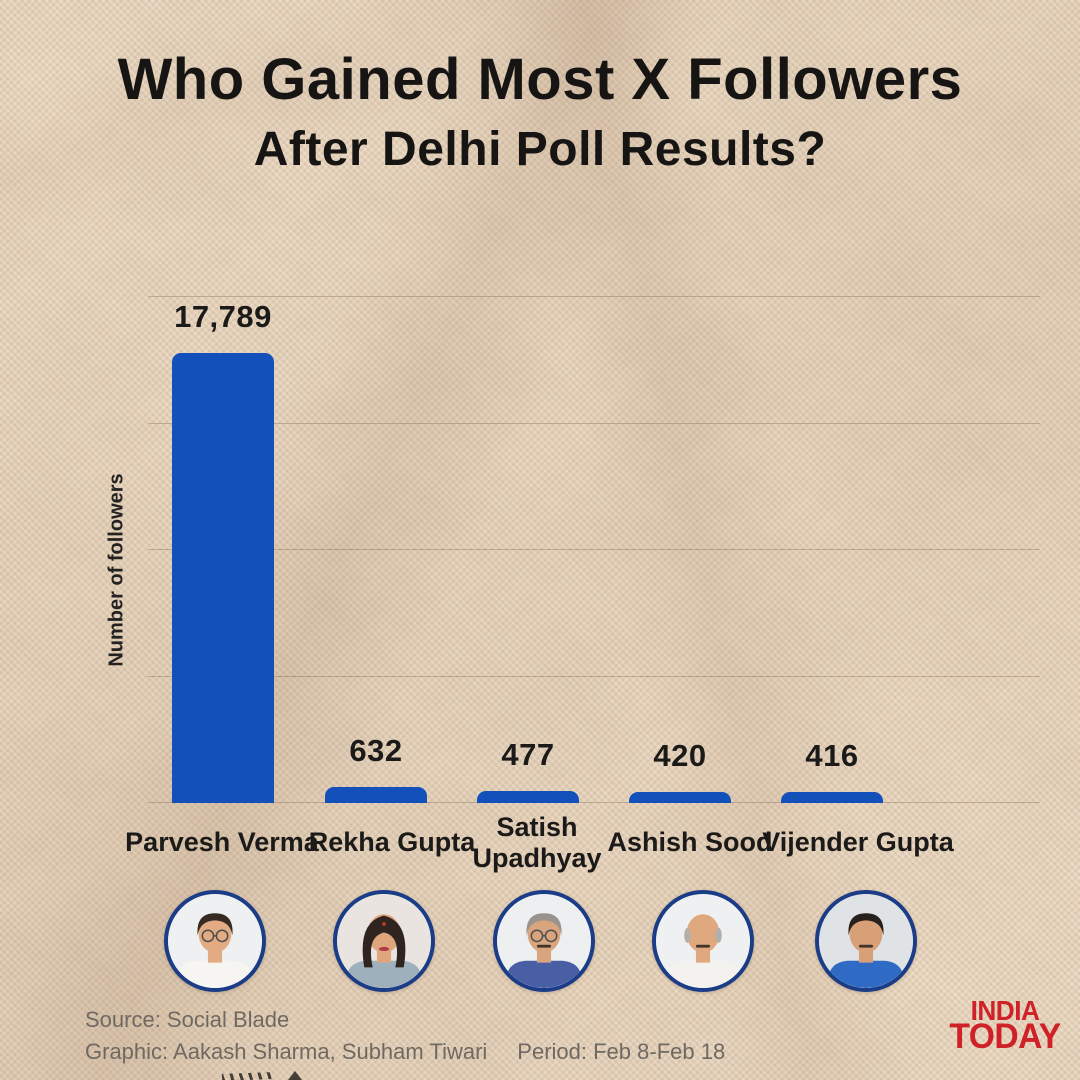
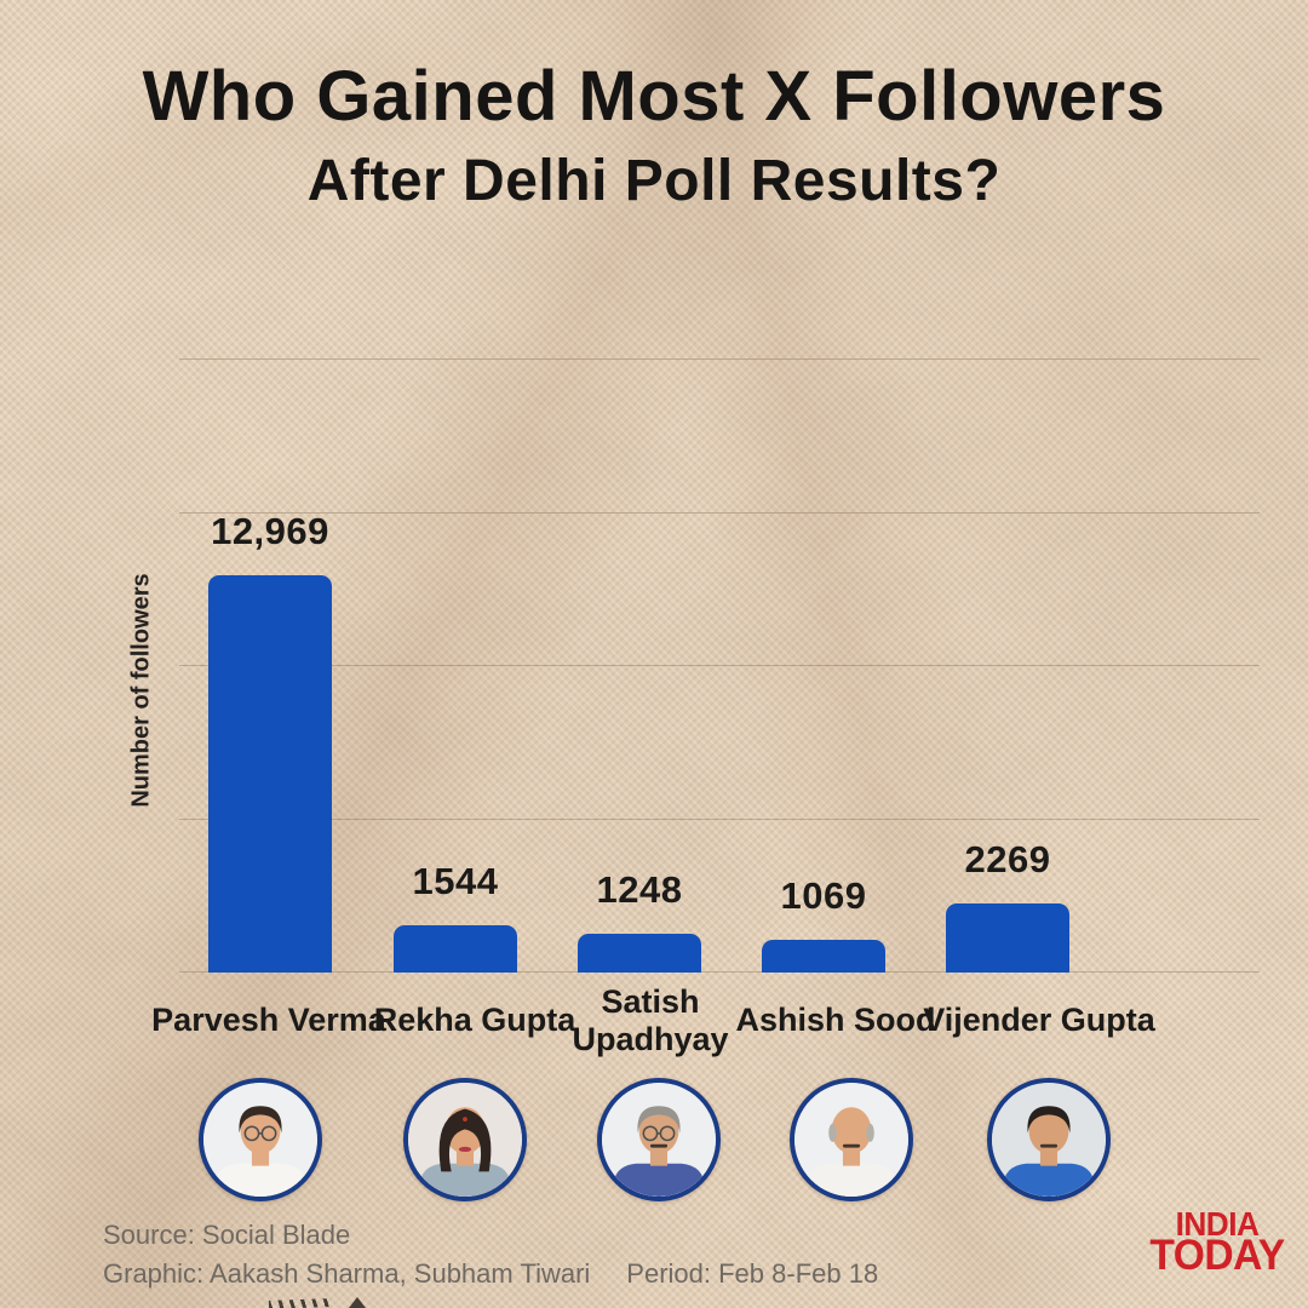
Parvesh Verma: 17,789 -> 12,969
Rekha Gupta: 632 -> 1544
Satish Upadhyay: 477 -> 1248
Ashish Sood: 420 -> 1069
Vijender Gupta: 416 -> 2269
